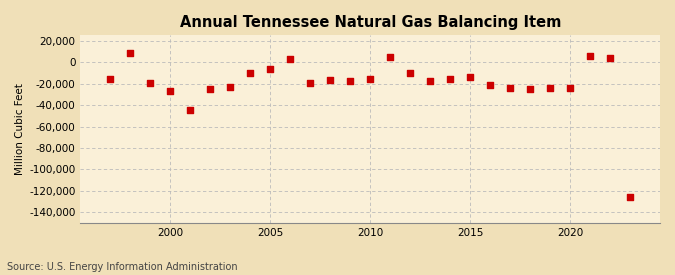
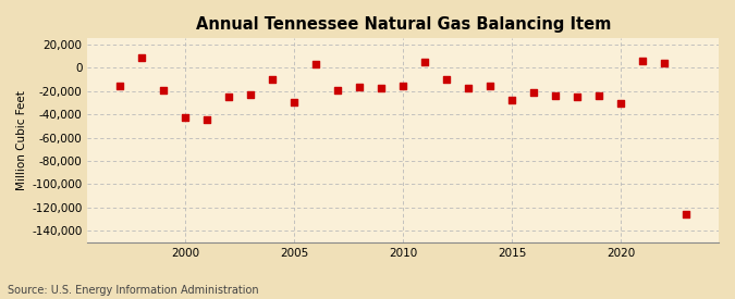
2000: -27,000 -> -43,000
2005: -6,000 -> -30,000
2015: -14,000 -> -28,000
2020: -24,000 -> -31,000
